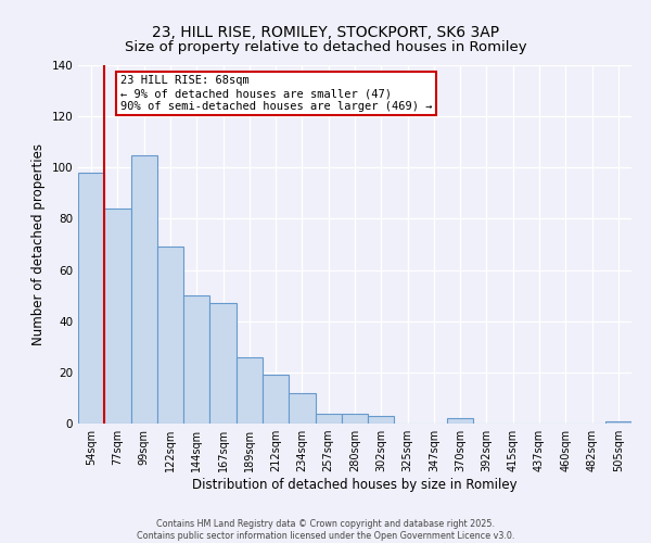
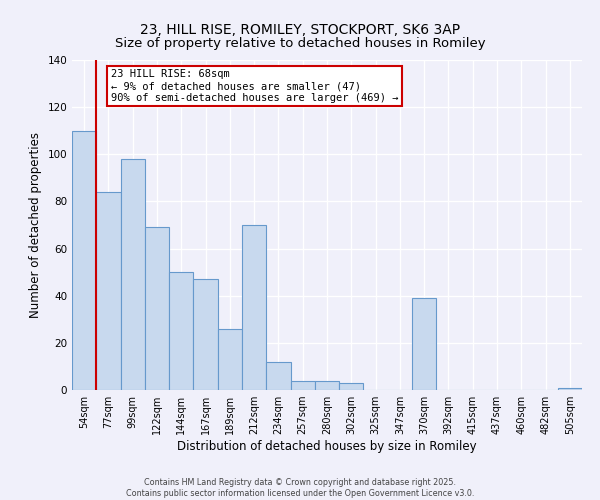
54sqm: 98 -> 110
99sqm: 105 -> 98
212sqm: 19 -> 70
370sqm: 2 -> 39
